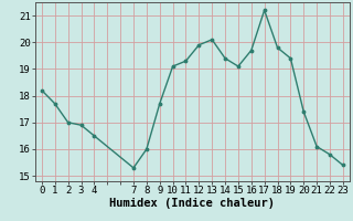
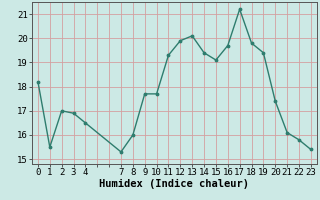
1: 17.7 -> 15.5
10: 19.1 -> 17.7
